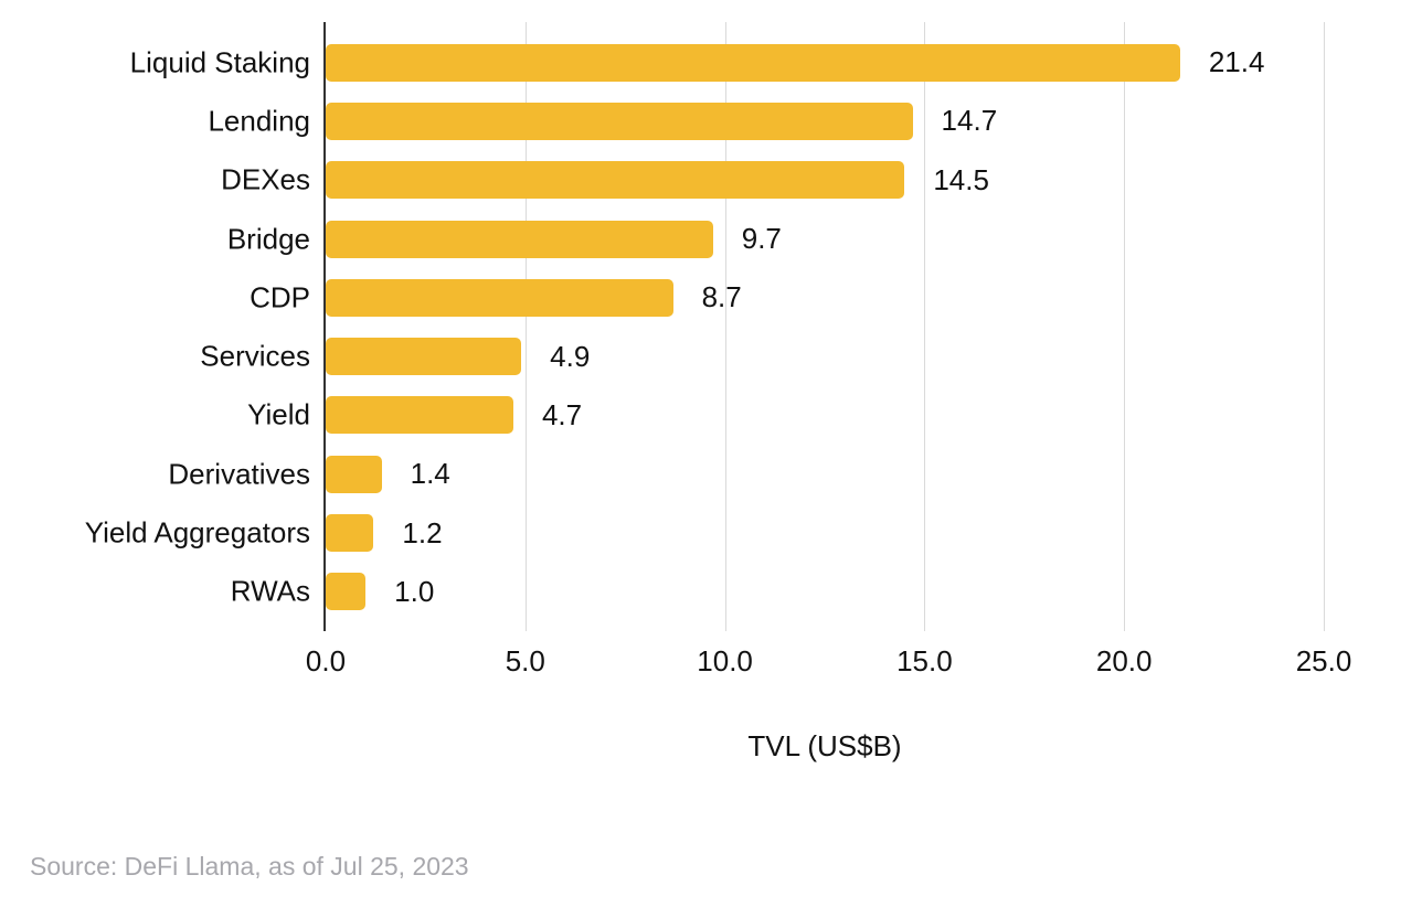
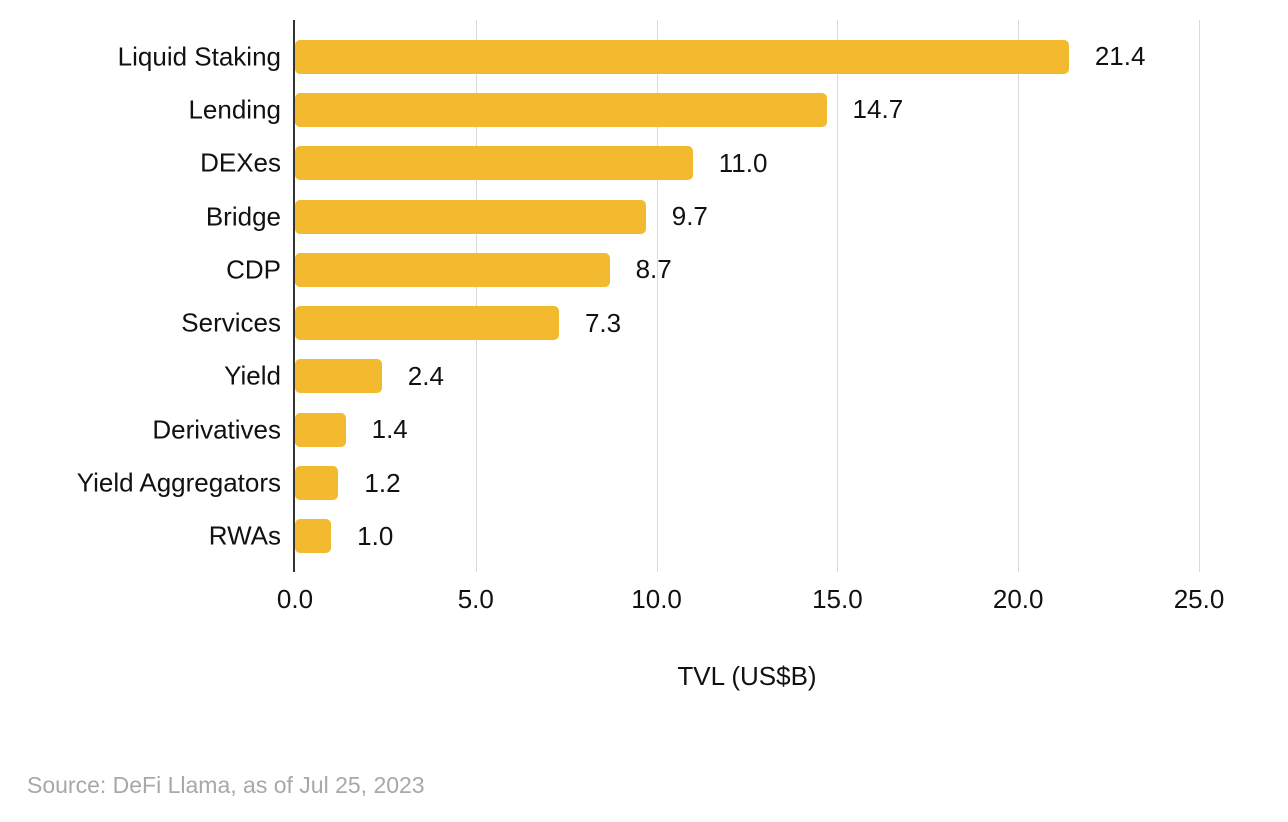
DEXes: 14.5 -> 11.0
Services: 4.9 -> 7.3
Yield: 4.7 -> 2.4
